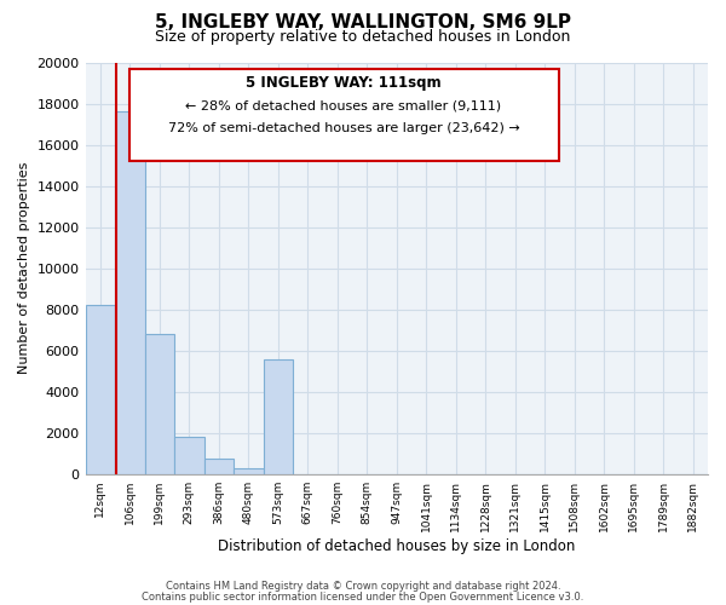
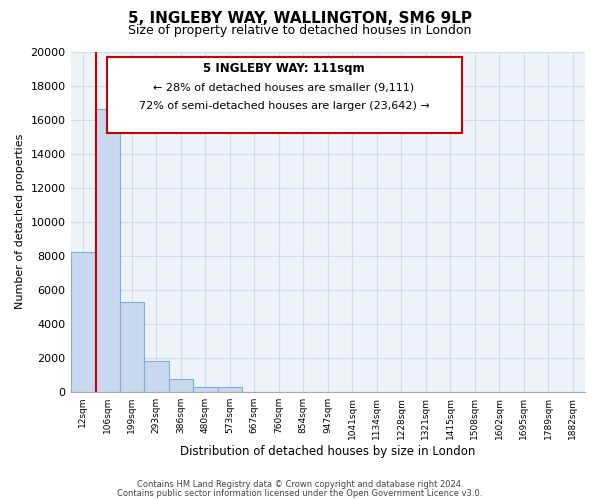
106sqm: 17600 -> 16600
199sqm: 6800 -> 5300
573sqm: 5600 -> 300
